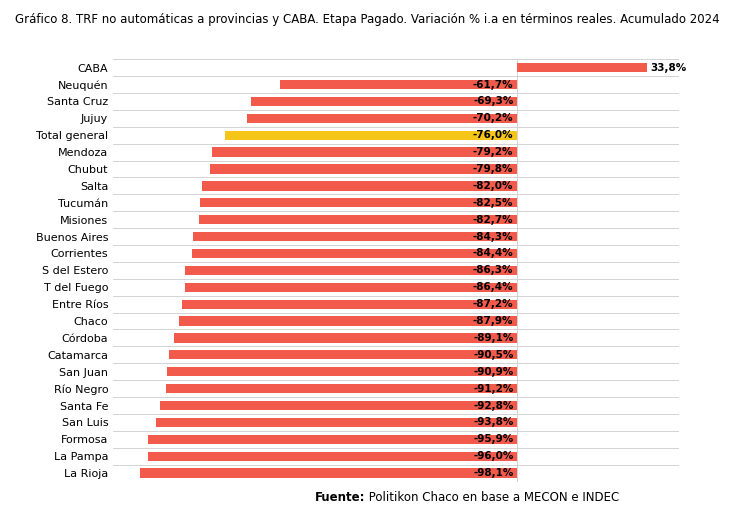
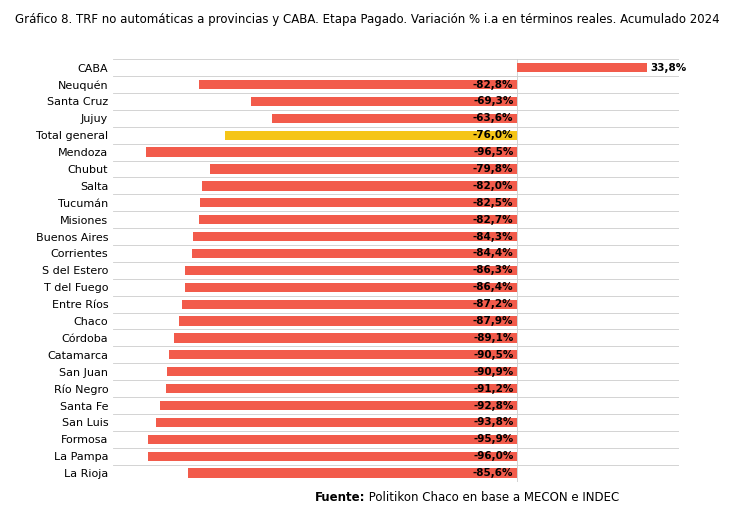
Neuquén: -61,7% -> -82,8%
Jujuy: -70,2% -> -63,6%
Mendoza: -79,2% -> -96,5%
La Rioja: -98,1% -> -85,6%
